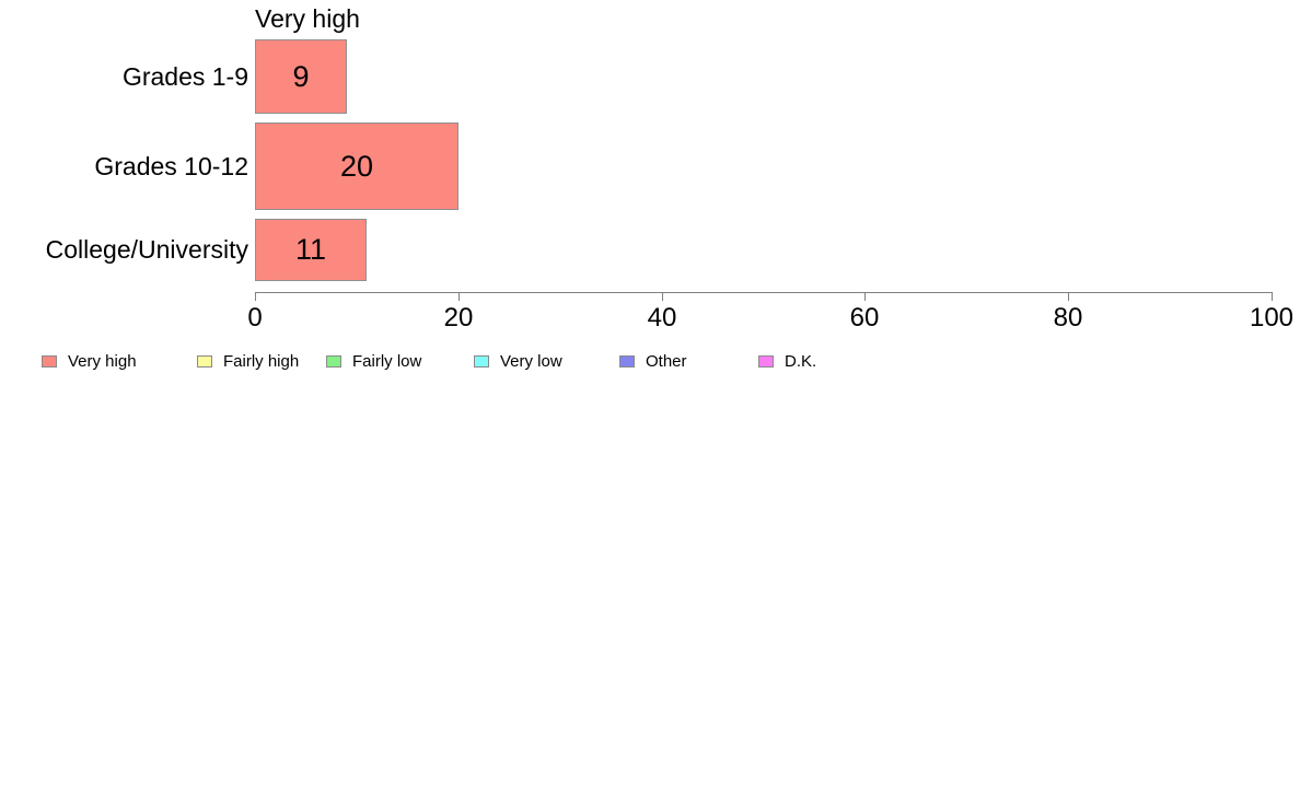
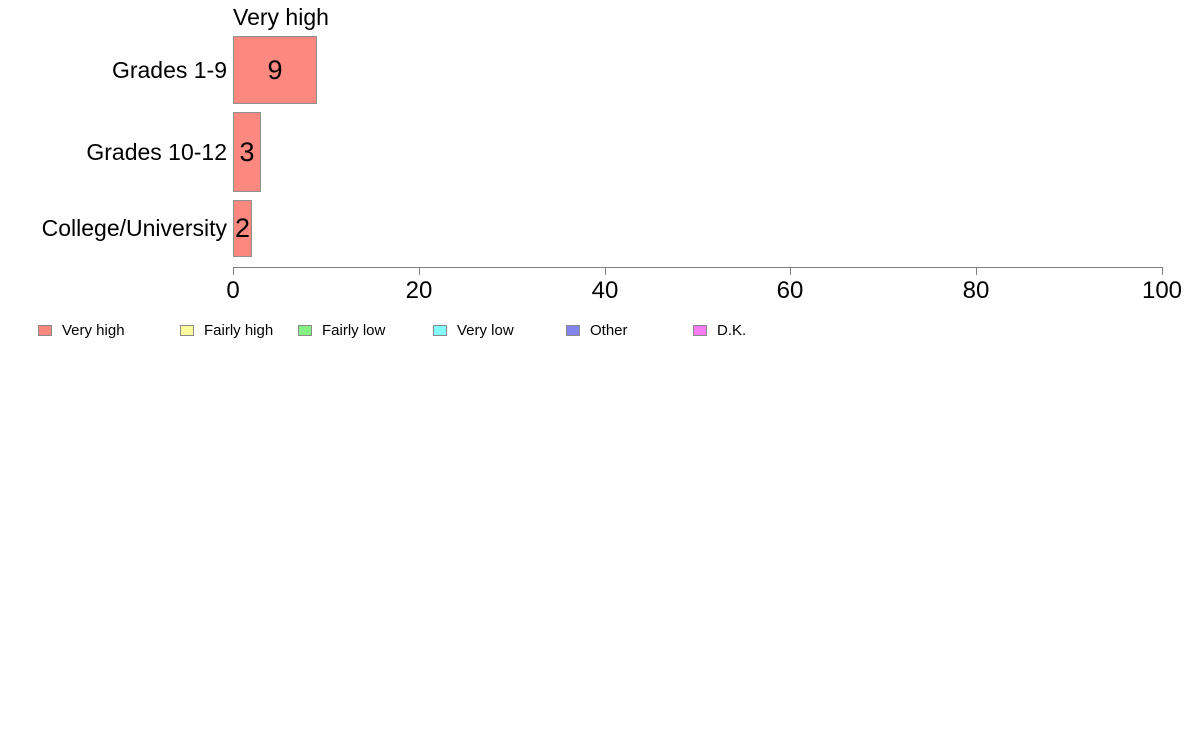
Grades 10-12: 20 -> 3
College/University: 11 -> 2
